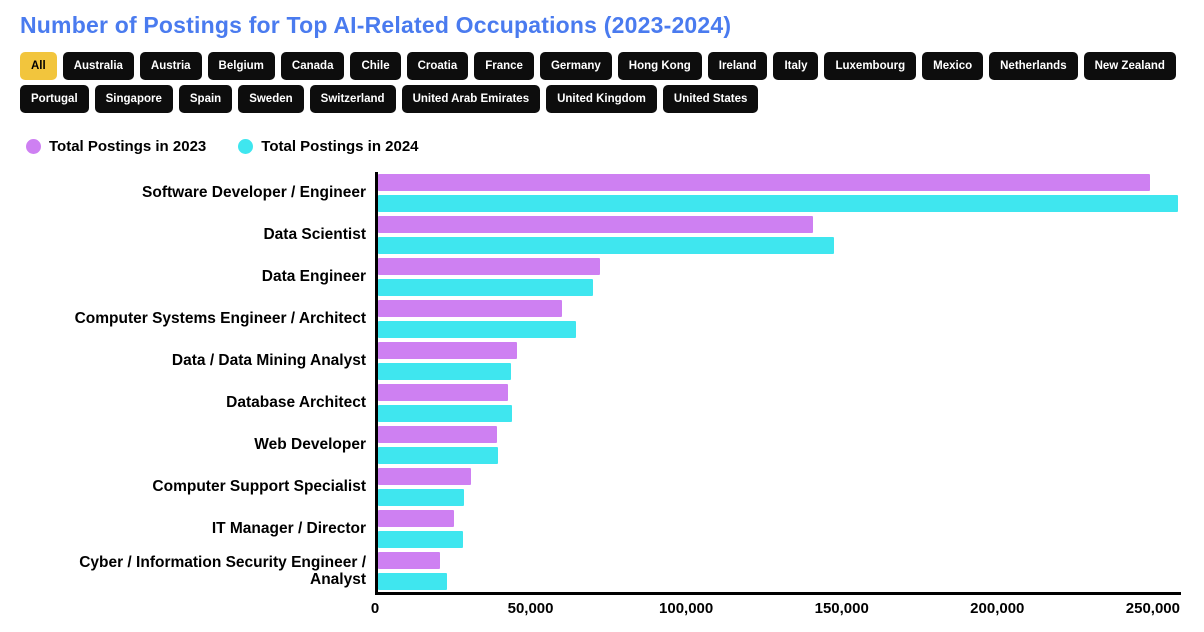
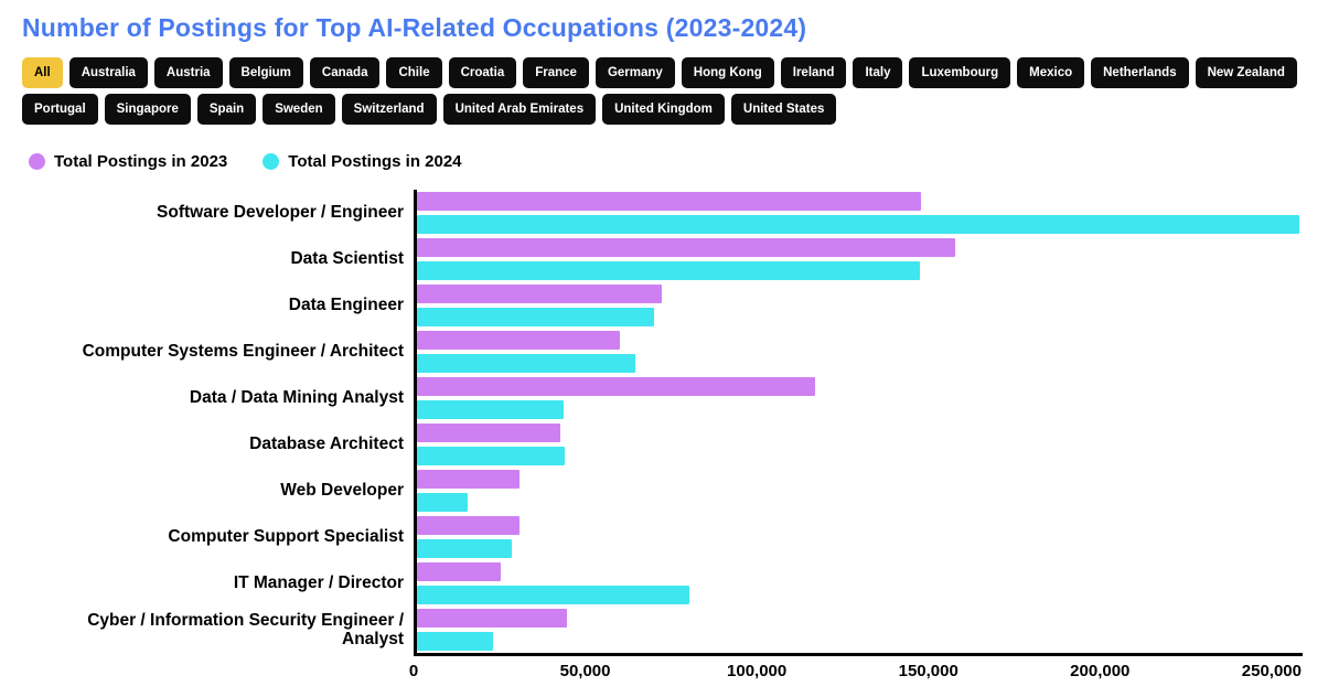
Total Postings in 2023/Software Developer / Engineer: 250000 -> 148000
Total Postings in 2023/Data Scientist: 141000 -> 158000
Total Postings in 2023/Data / Data Mining Analyst: 45000 -> 117000
Total Postings in 2023/Web Developer: 38000 -> 30000
Total Postings in 2024/Web Developer: 39000 -> 15000
Total Postings in 2024/IT Manager / Director: 28000 -> 80000
Total Postings in 2023/Cyber / Information Security Engineer / Analyst: 20000 -> 44000
